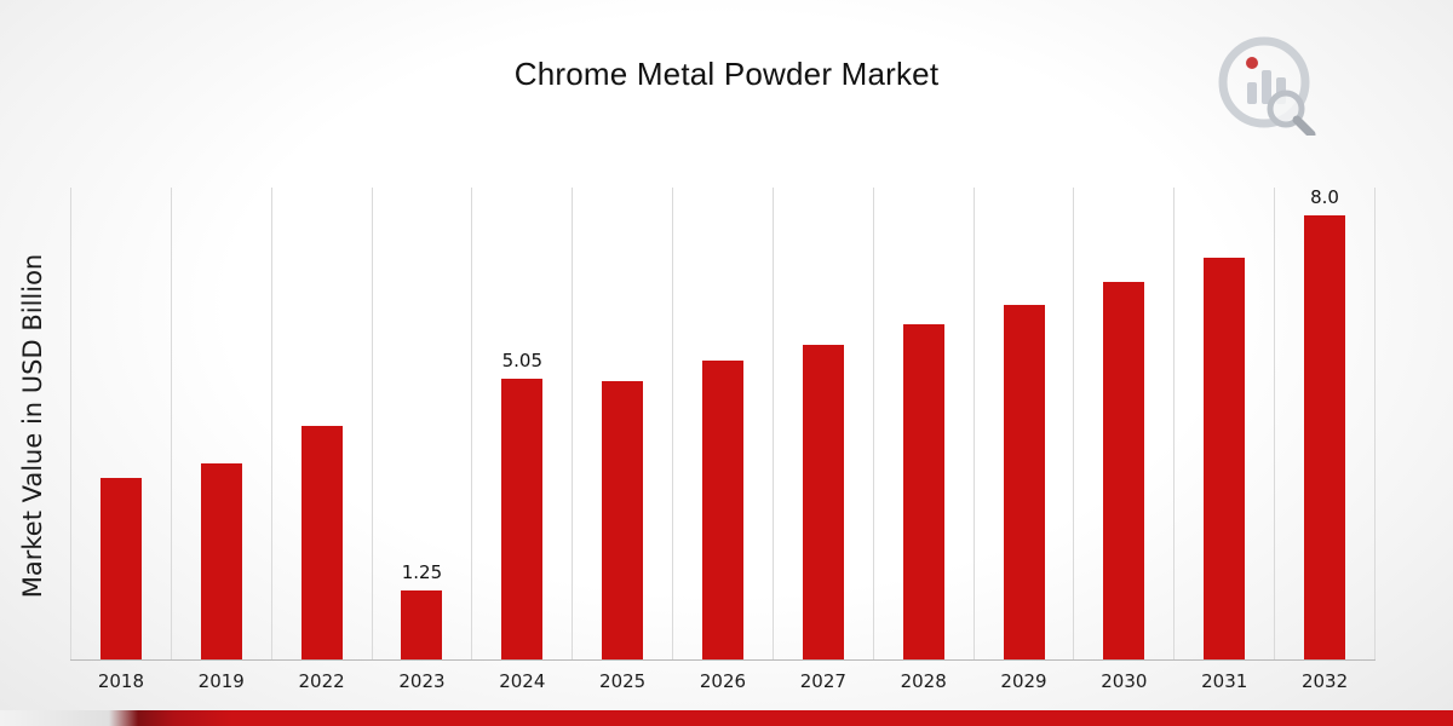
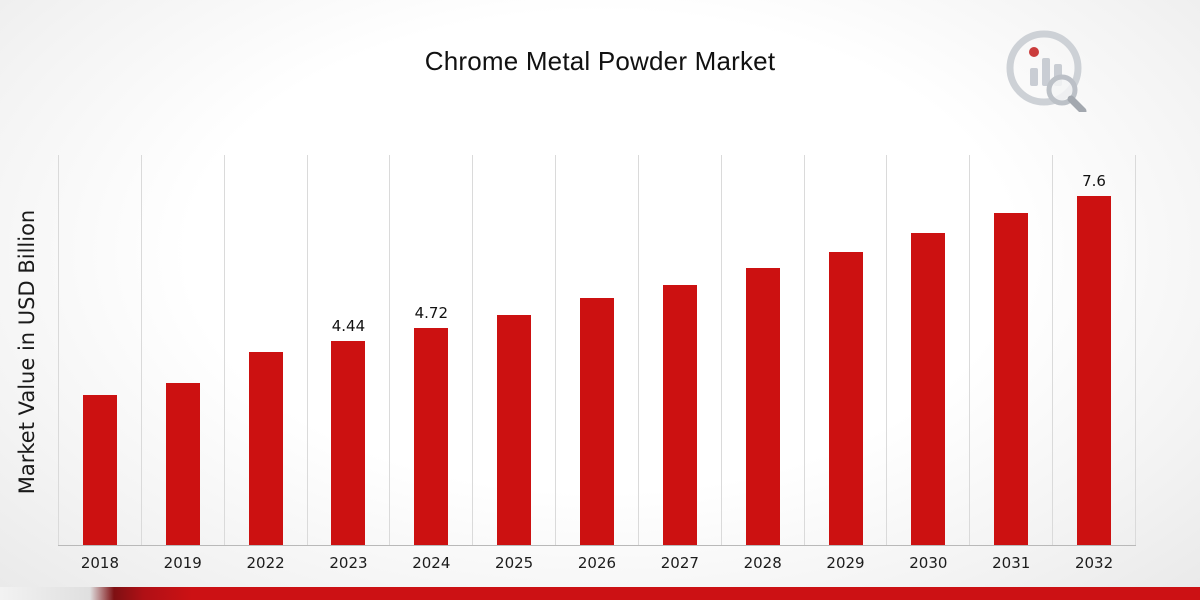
2023: 1.25 -> 4.44
2024: 5.05 -> 4.72
2032: 8.0 -> 7.6
